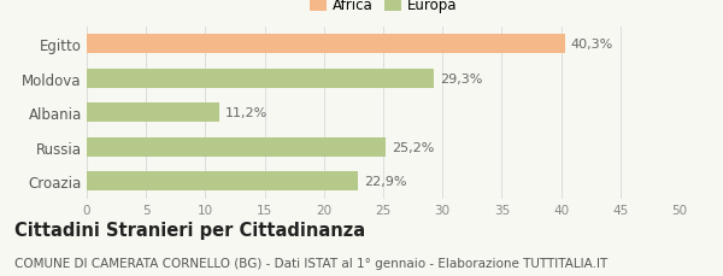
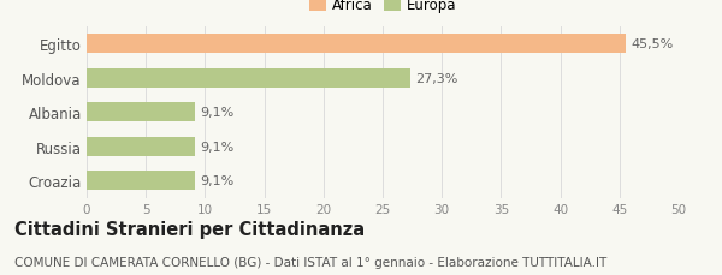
Egitto: 40,3% -> 45,5%
Moldova: 29,3% -> 27,3%
Albania: 11,2% -> 9,1%
Russia: 25,2% -> 9,1%
Croazia: 22,9% -> 9,1%
